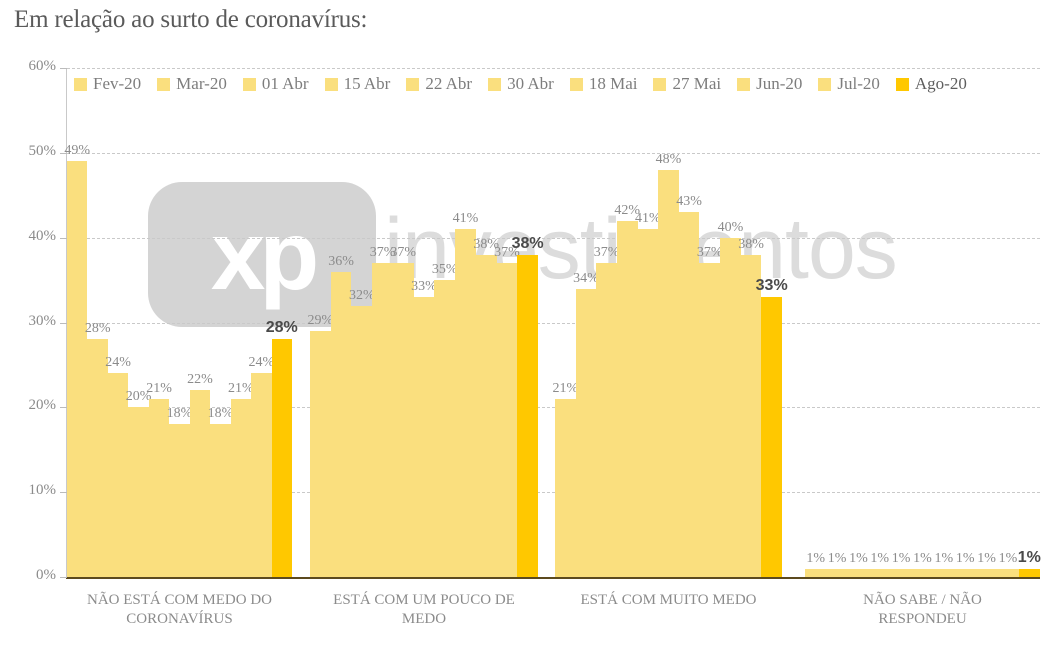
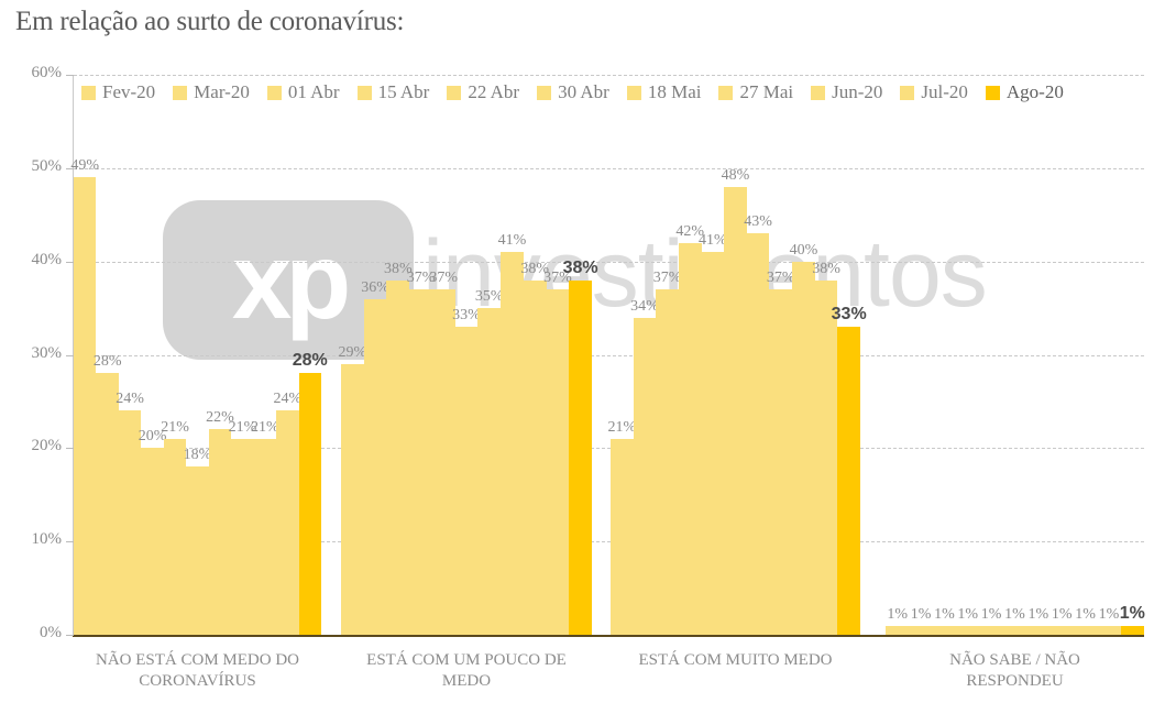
27 Mai/NÃO ESTÁ COM MEDO DO CORONAVÍRUS: 18% -> 21%
01 Abr/ESTÁ COM UM POUCO DE MEDO: 32% -> 38%
